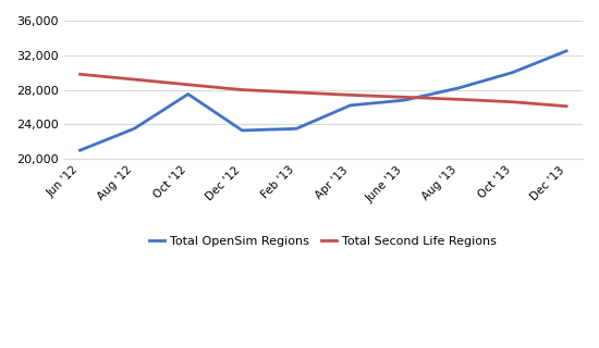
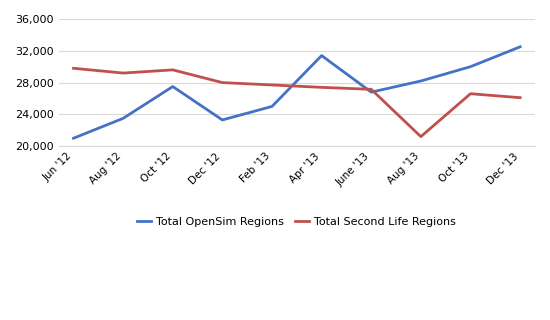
Total Second Life Regions/Oct '12: 28,600 -> 29,600
Total OpenSim Regions/Feb '13: 23,500 -> 25,000
Total OpenSim Regions/Apr '13: 26,200 -> 31,400
Total Second Life Regions/Aug '13: 26,900 -> 21,200
